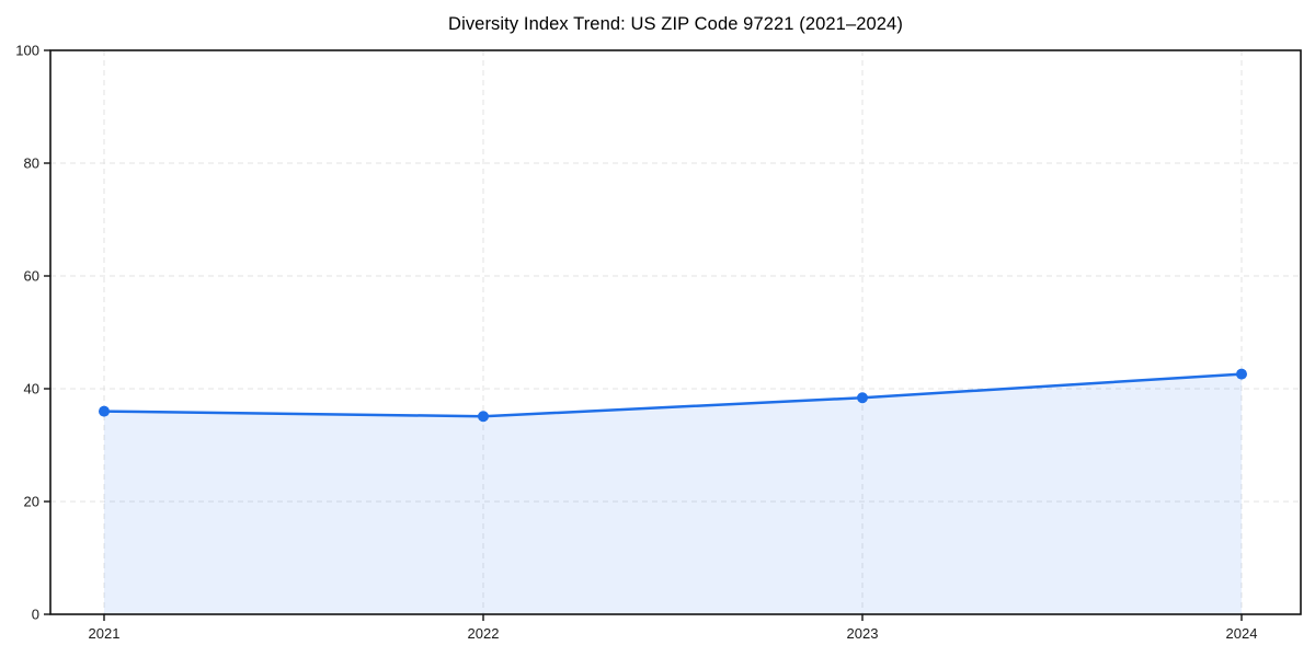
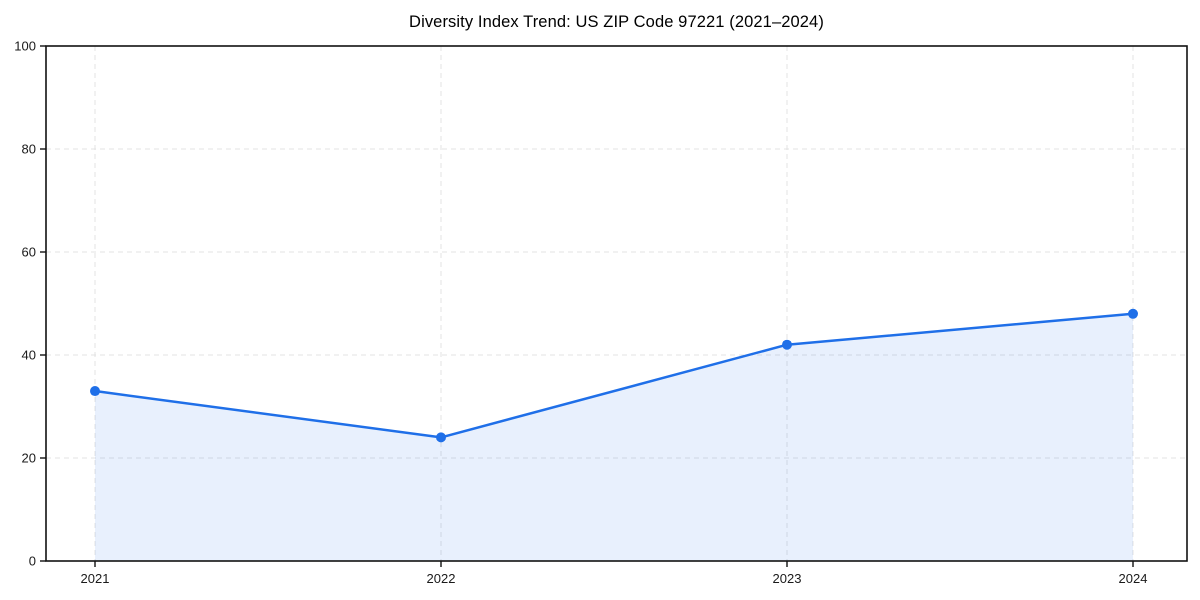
2021: 36 -> 33
2022: 35 -> 24
2023: 38 -> 42
2024: 43 -> 48
